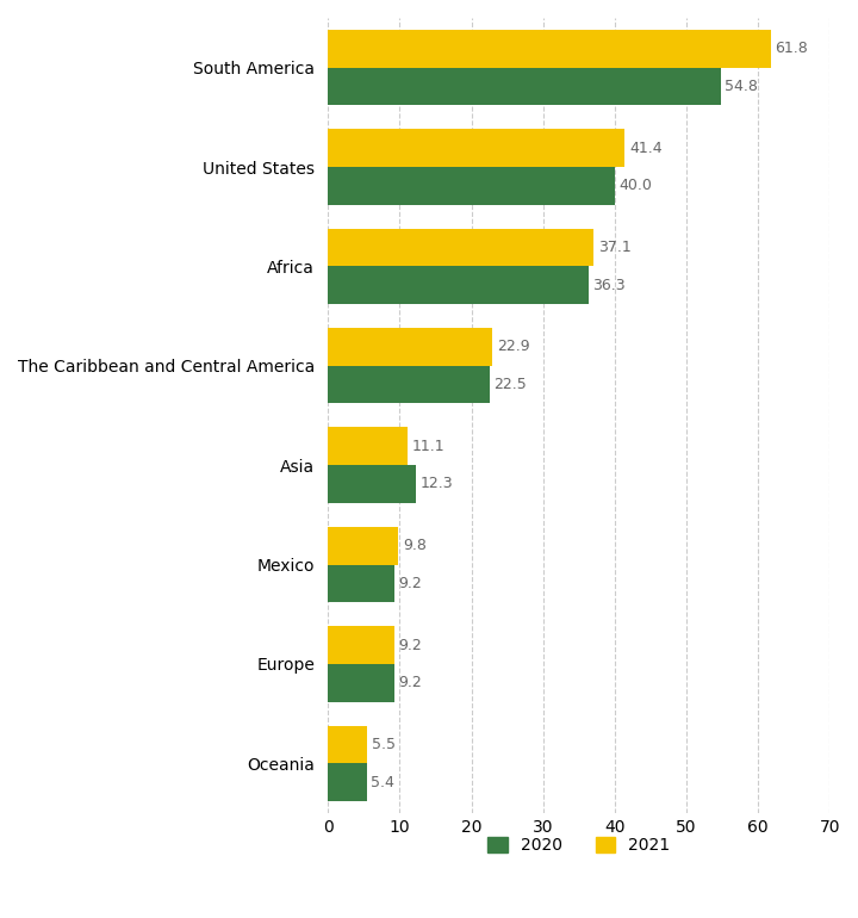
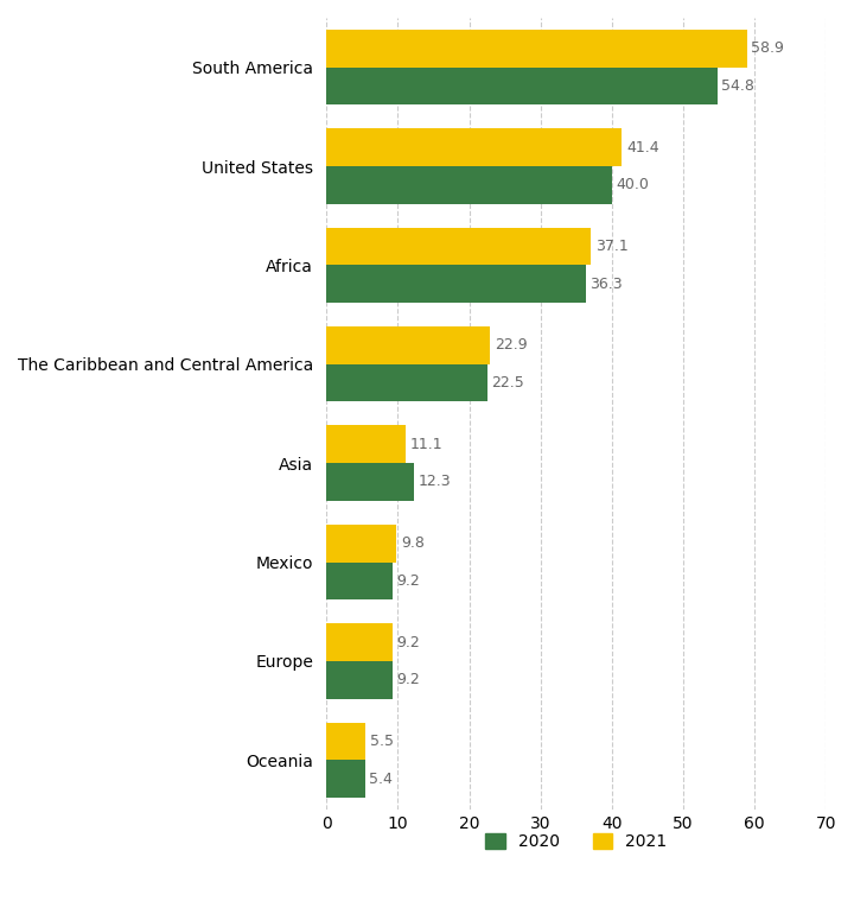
2021/South America: 61.8 -> 58.9
